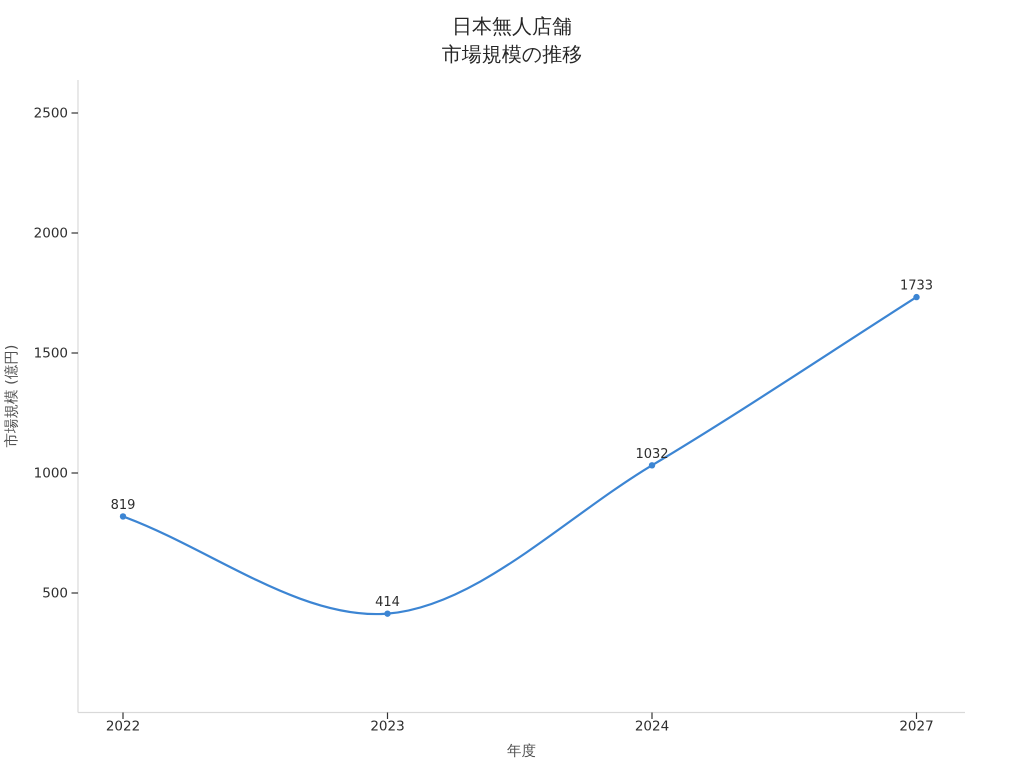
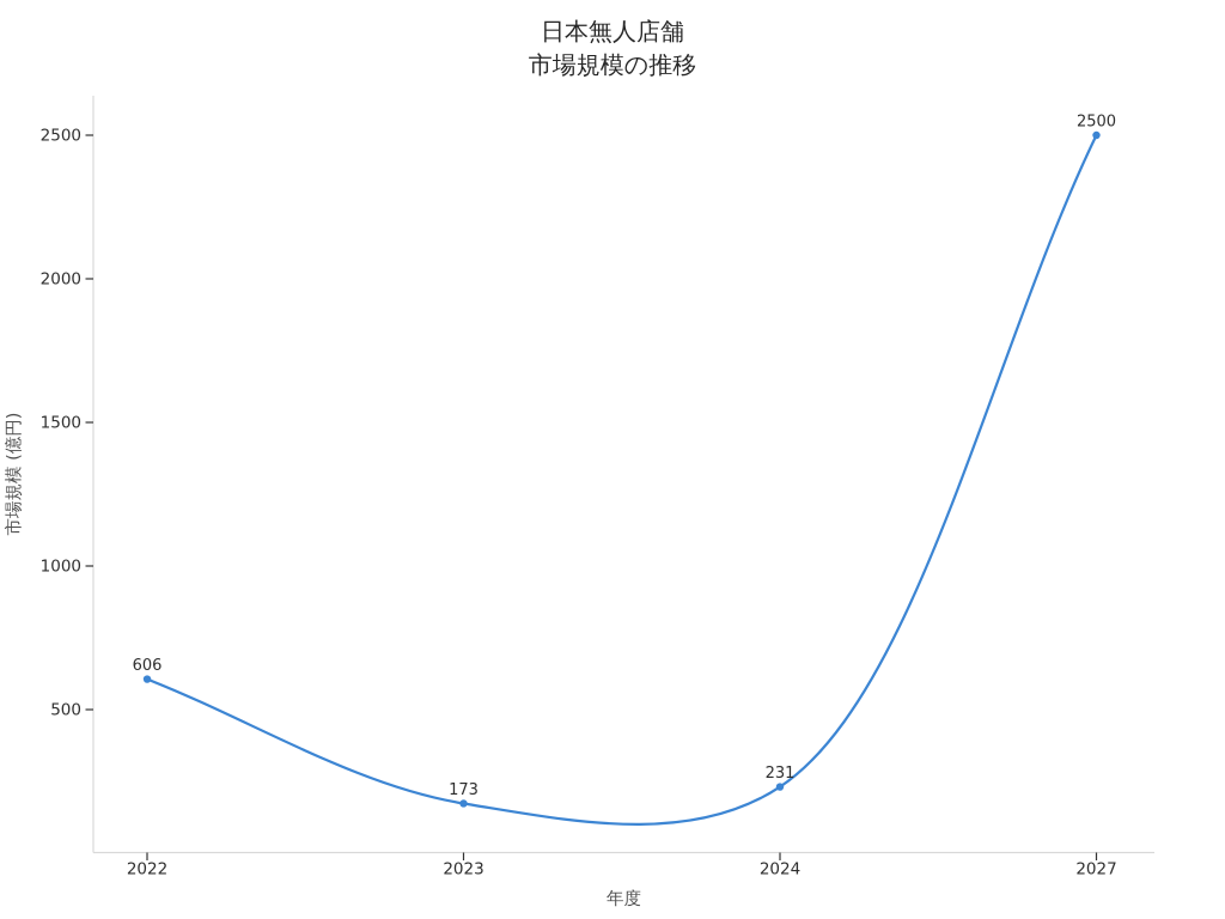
2022: 819 -> 606
2023: 414 -> 173
2024: 1032 -> 231
2027: 1733 -> 2500
